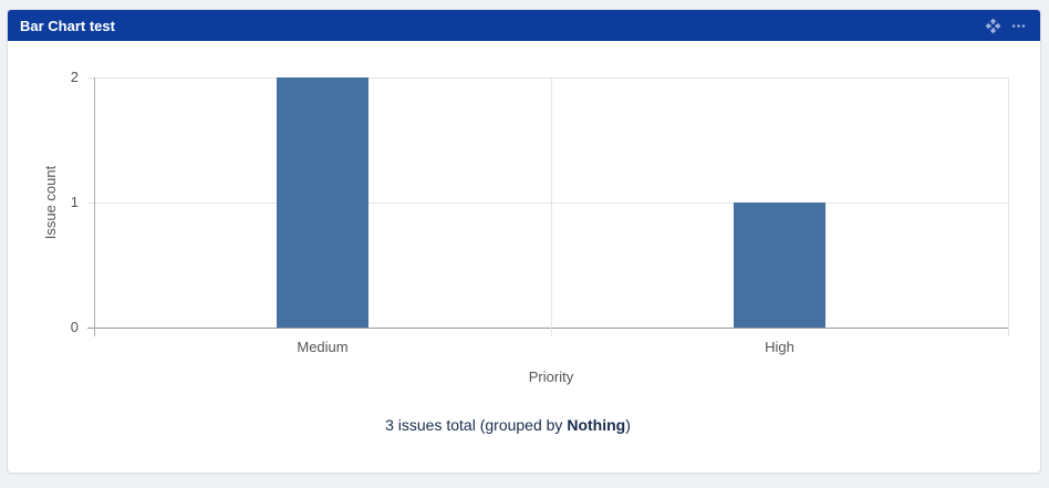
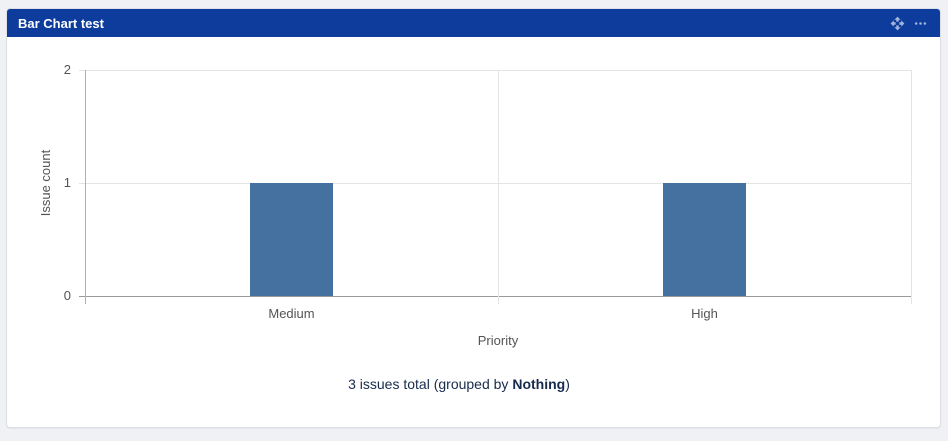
Medium: 2 -> 1
